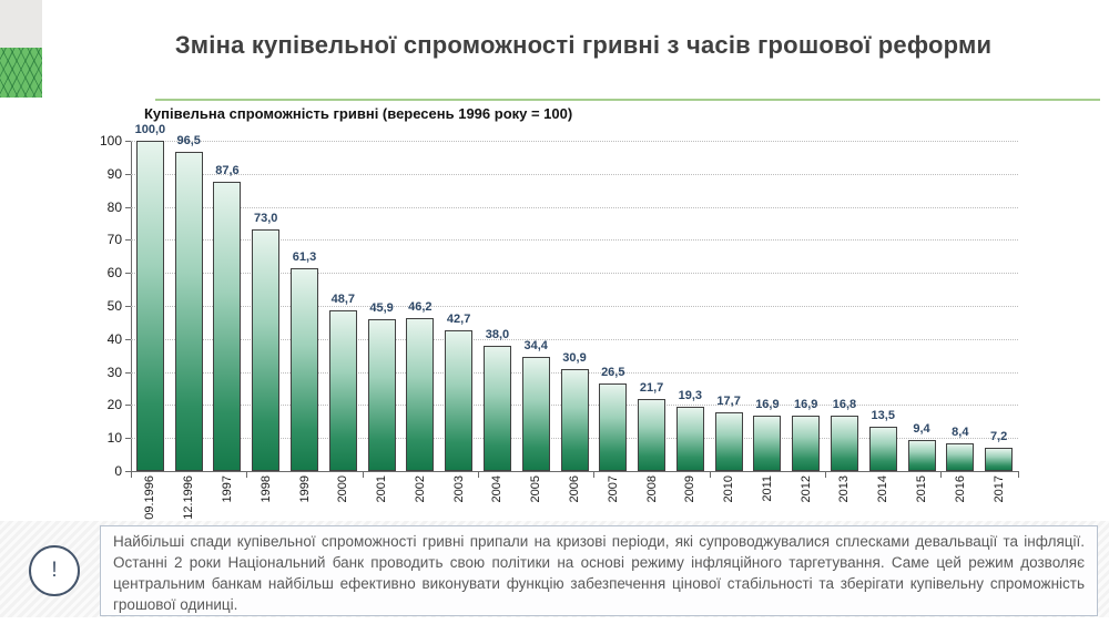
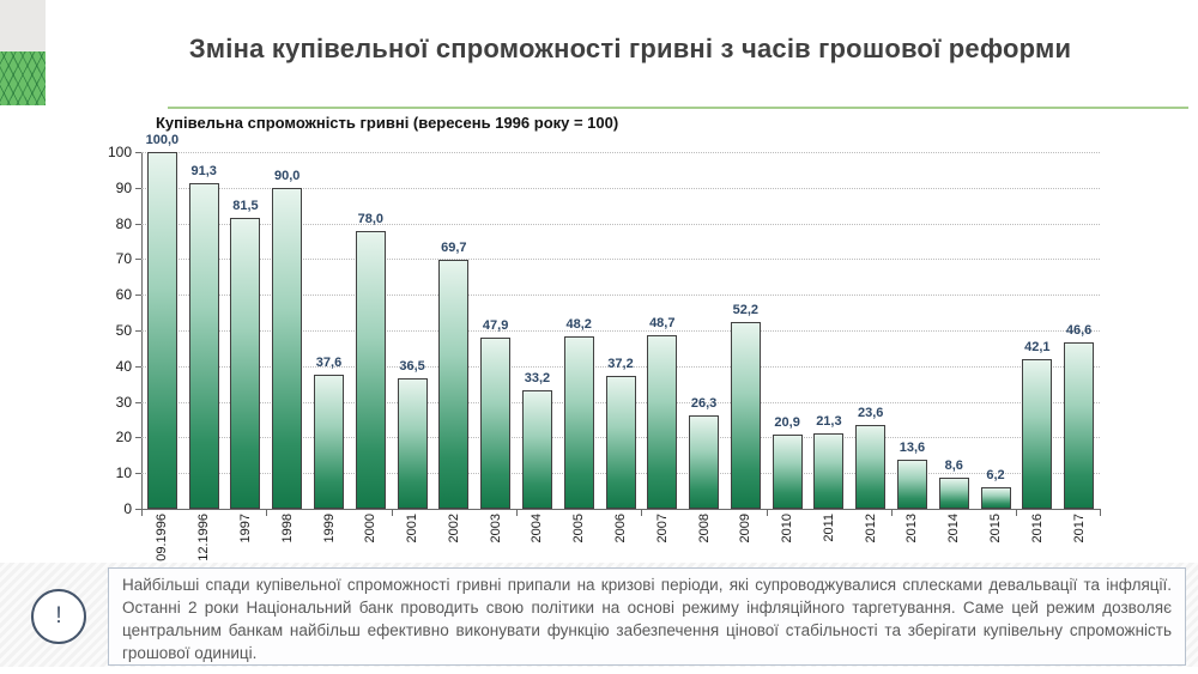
12.1996: 96,5 -> 91,3
1997: 87,6 -> 81,5
1998: 73,0 -> 90,0
1999: 61,3 -> 37,6
2000: 48,7 -> 78,0
2001: 45,9 -> 36,5
2002: 46,2 -> 69,7
2003: 42,7 -> 47,9
2004: 38,0 -> 33,2
2005: 34,4 -> 48,2
2006: 30,9 -> 37,2
2007: 26,5 -> 48,7
2008: 21,7 -> 26,3
2009: 19,3 -> 52,2
2010: 17,7 -> 20,9
2011: 16,9 -> 21,3
2012: 16,9 -> 23,6
2013: 16,8 -> 13,6
2014: 13,5 -> 8,6
2015: 9,4 -> 6,2
2016: 8,4 -> 42,1
2017: 7,2 -> 46,6
